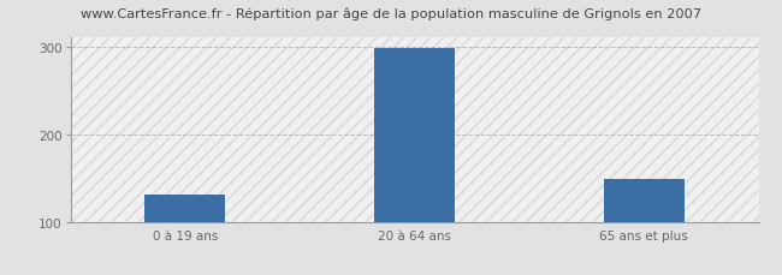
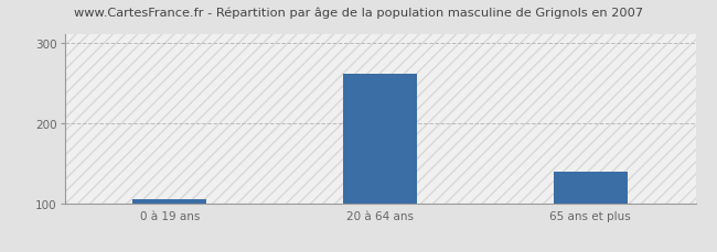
0 à 19 ans: 132 -> 106
20 à 64 ans: 298 -> 261
65 ans et plus: 150 -> 140
